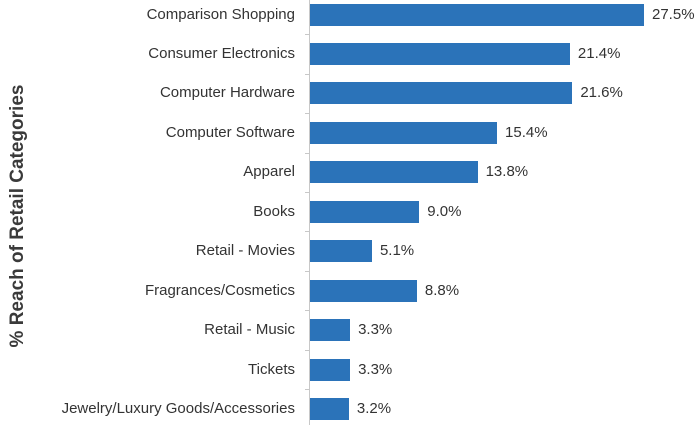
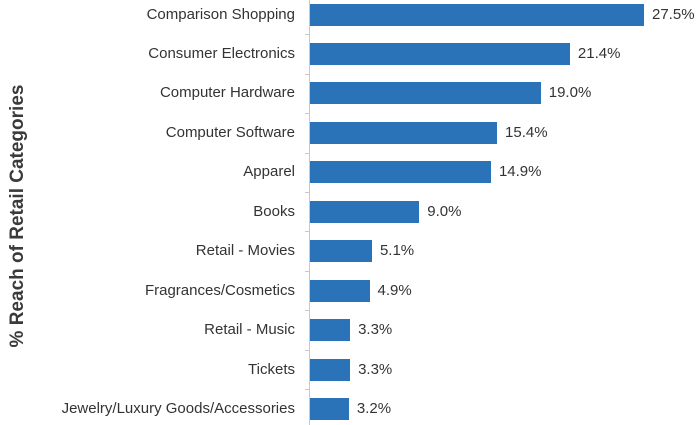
Computer Hardware: 21.6% -> 19.0%
Apparel: 13.8% -> 14.9%
Fragrances/Cosmetics: 8.8% -> 4.9%
